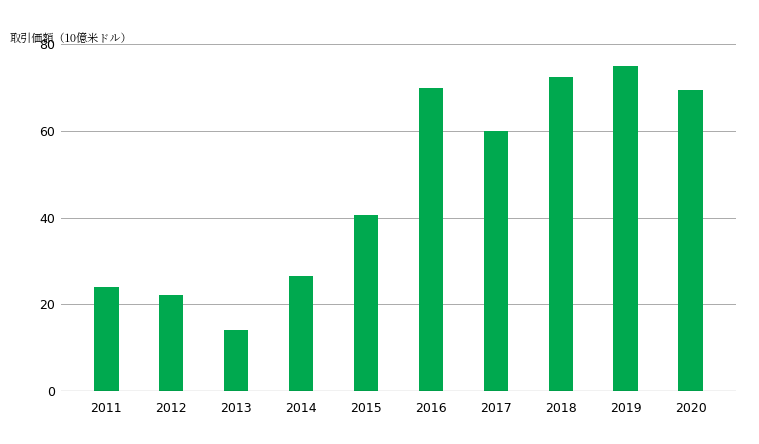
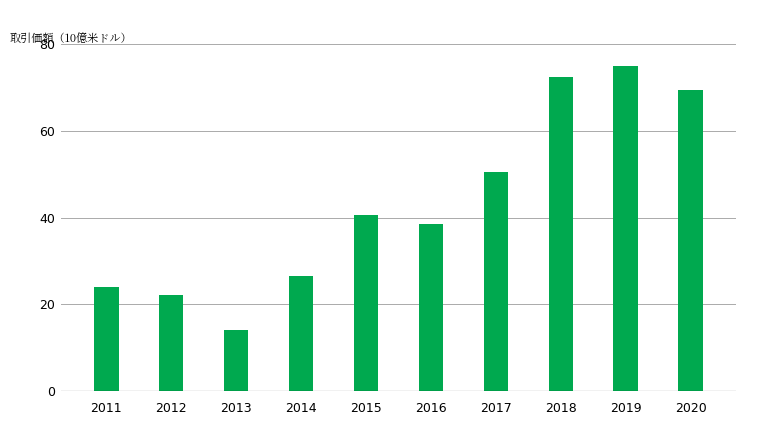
2016: 70.0 -> 38.5
2017: 60.0 -> 50.5
